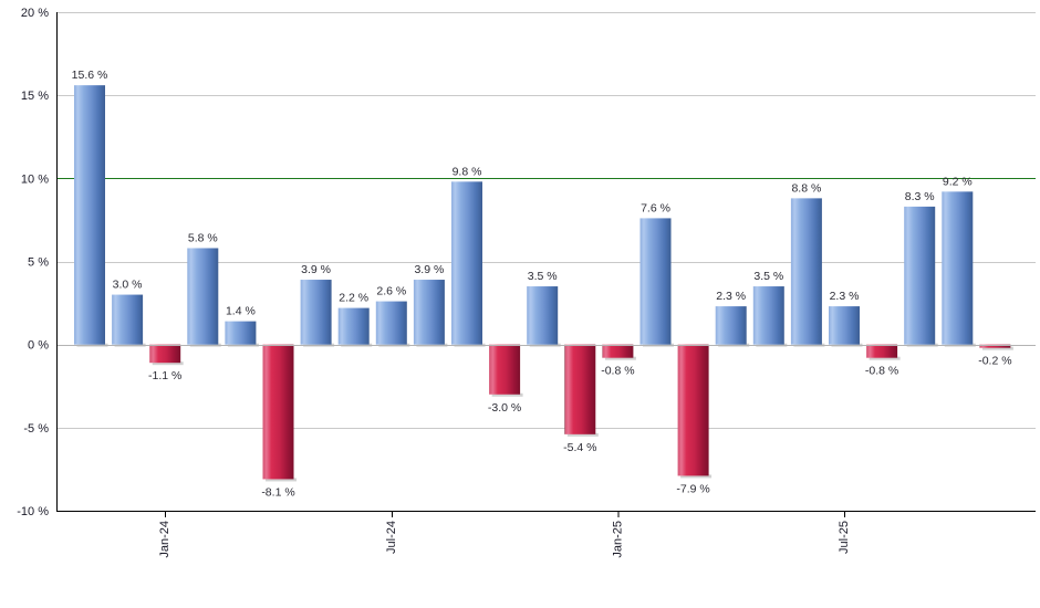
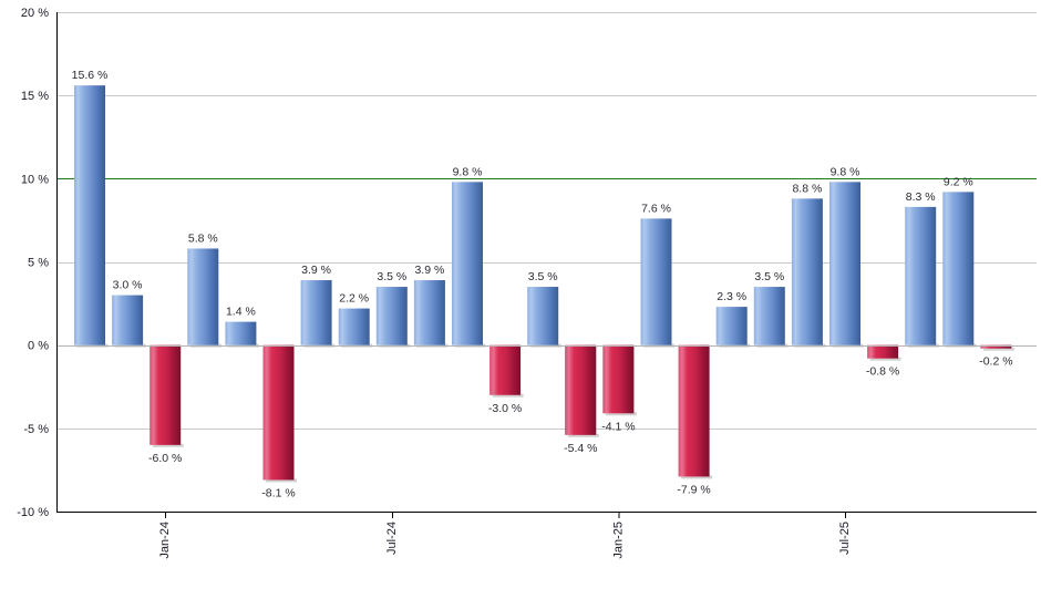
Jan-24: -1.1 -> -6.0
Jul-24: 2.6 -> 3.5
Jan-25: -0.8 -> -4.1
Jul-25: 2.3 -> 9.8
